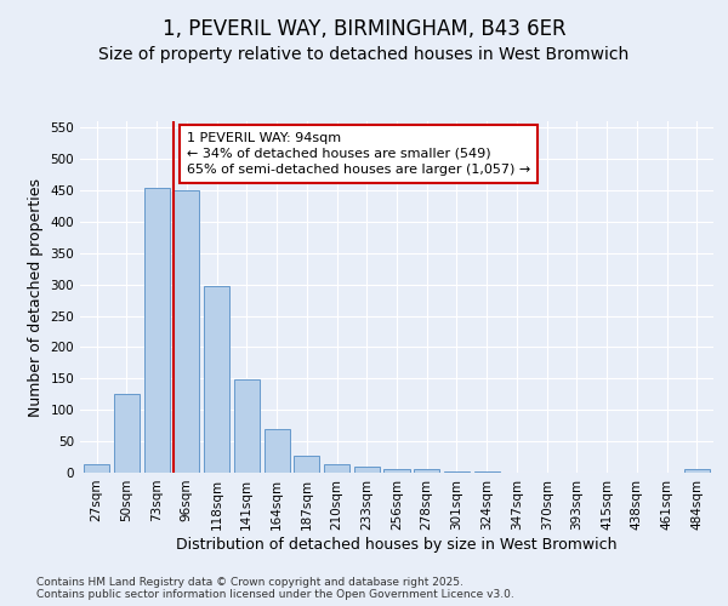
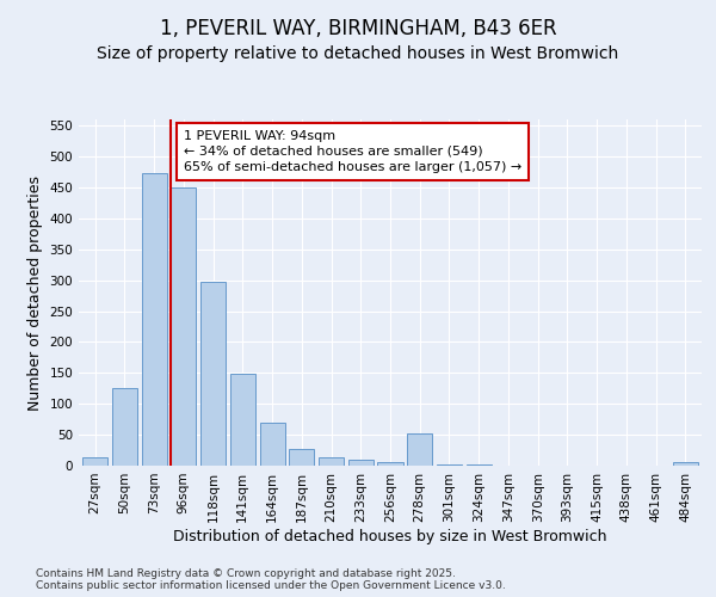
73sqm: 454 -> 474
278sqm: 5 -> 52
